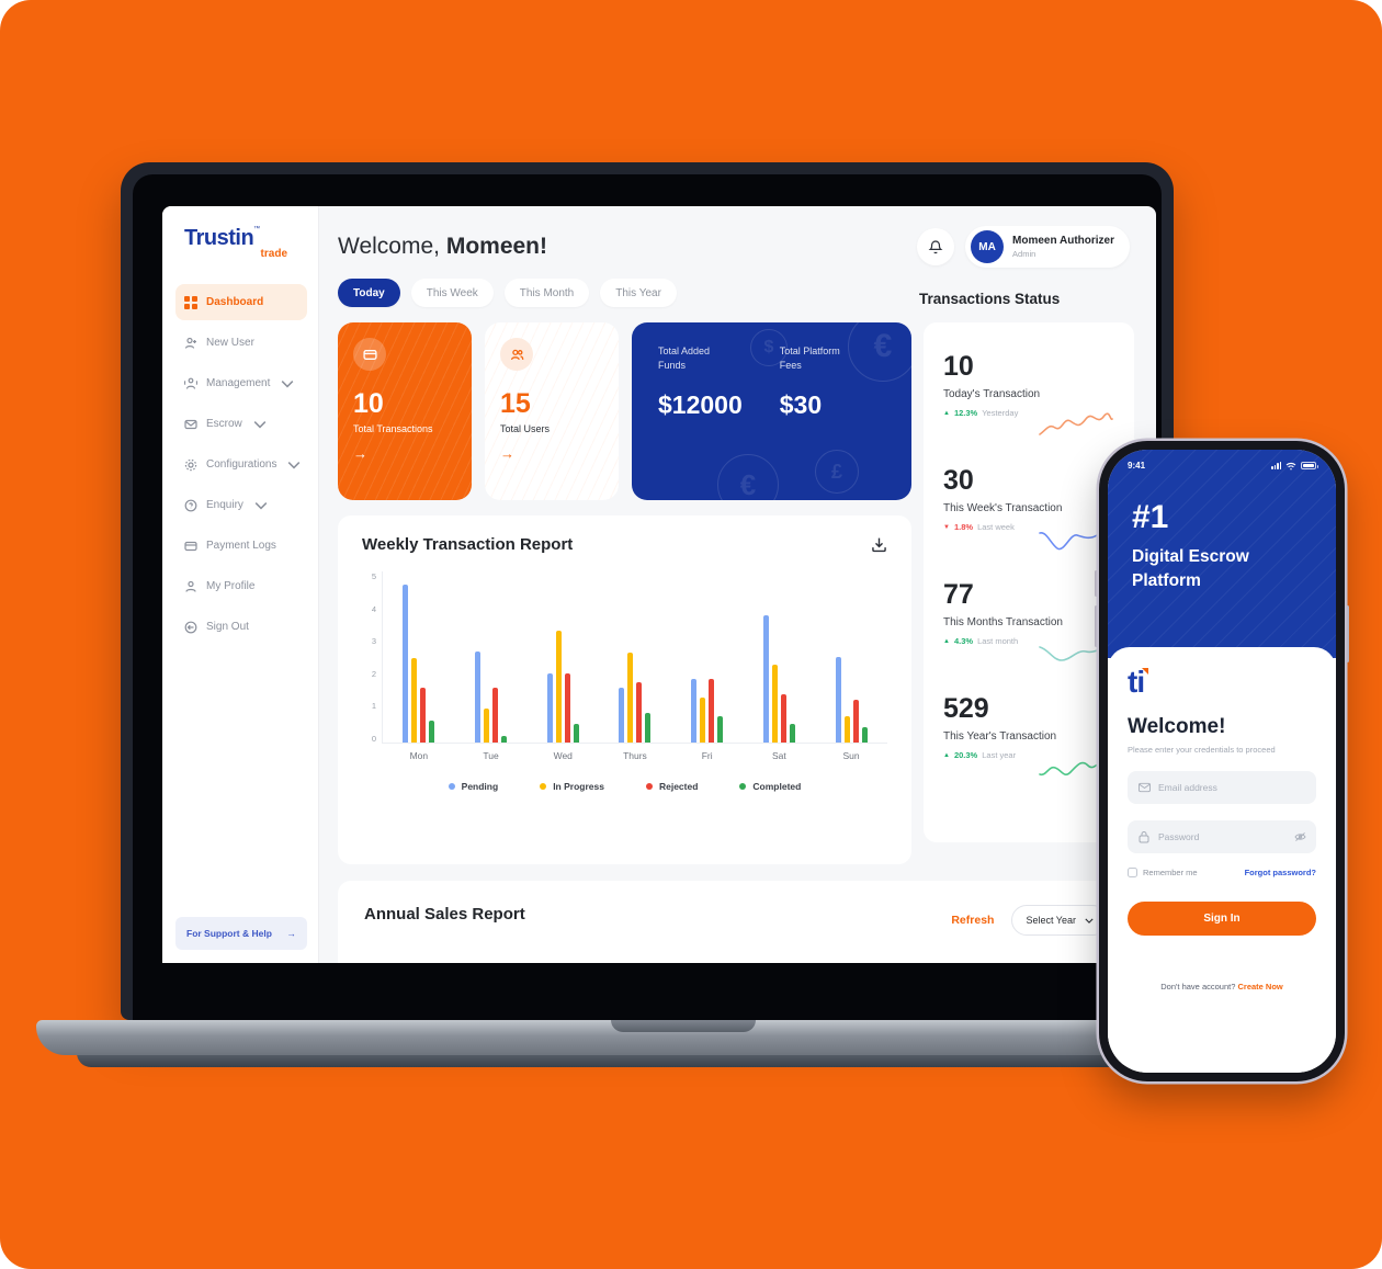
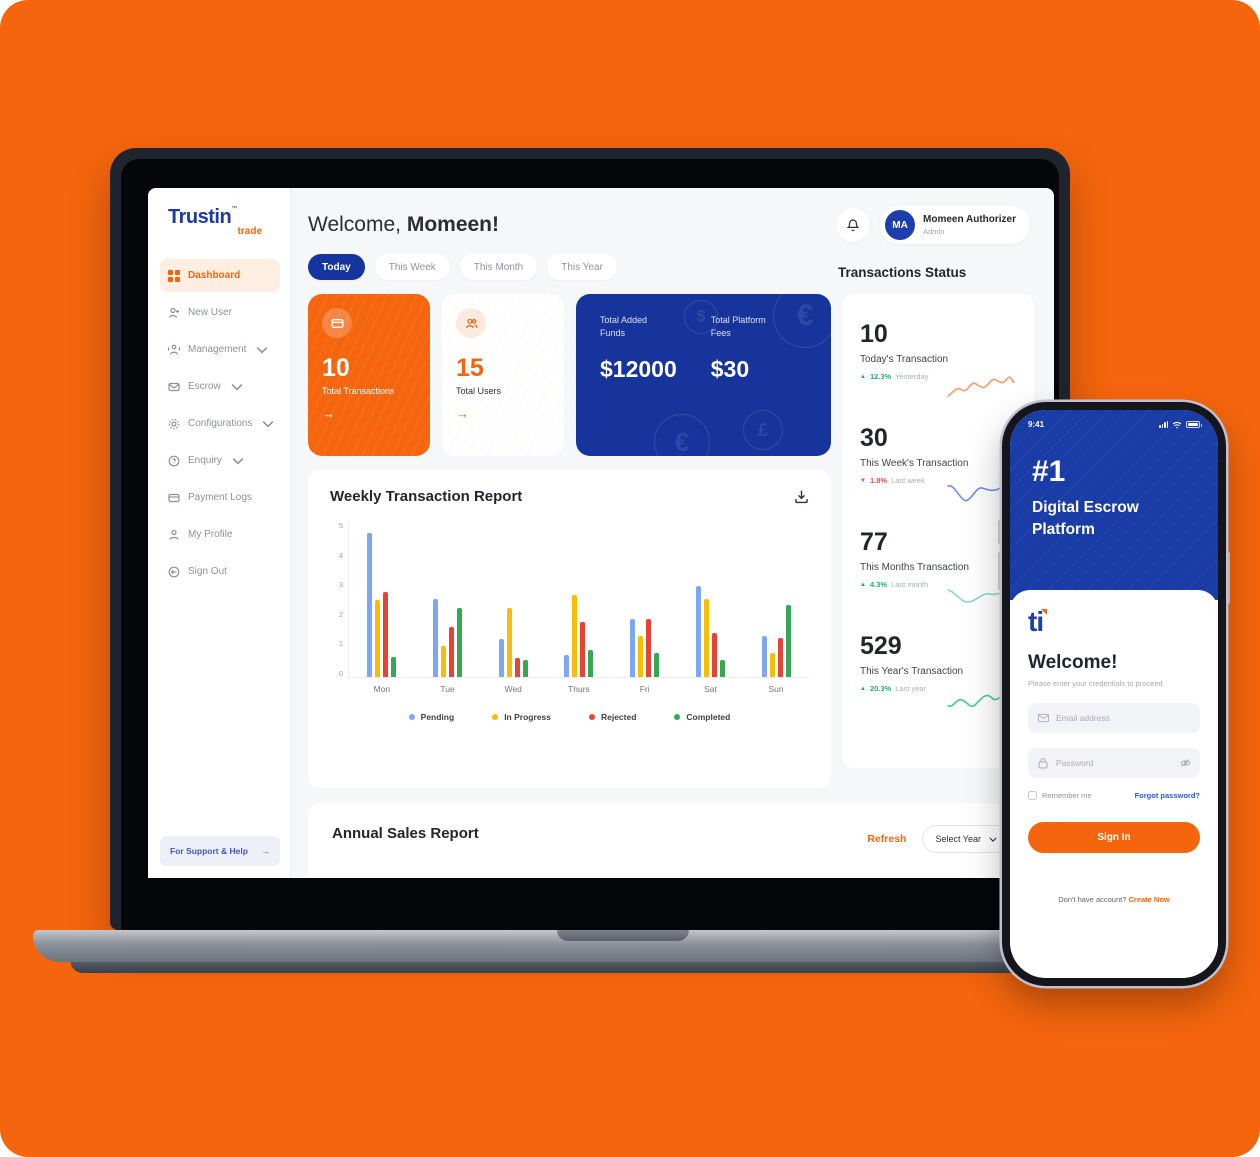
Rejected/Mon: 1.6 -> 2.7
Pending/Tue: 2.6 -> 2.5
Completed/Tue: 0.2 -> 2.2
Pending/Wed: 2.0 -> 1.2
In Progress/Wed: 3.2 -> 2.2
Rejected/Wed: 2.0 -> 0.6
Pending/Thurs: 1.6 -> 0.7
Pending/Sat: 3.7 -> 2.9
In Progress/Sat: 2.2 -> 2.5
Pending/Sun: 2.5 -> 1.3
Completed/Sun: 0.5 -> 2.3
